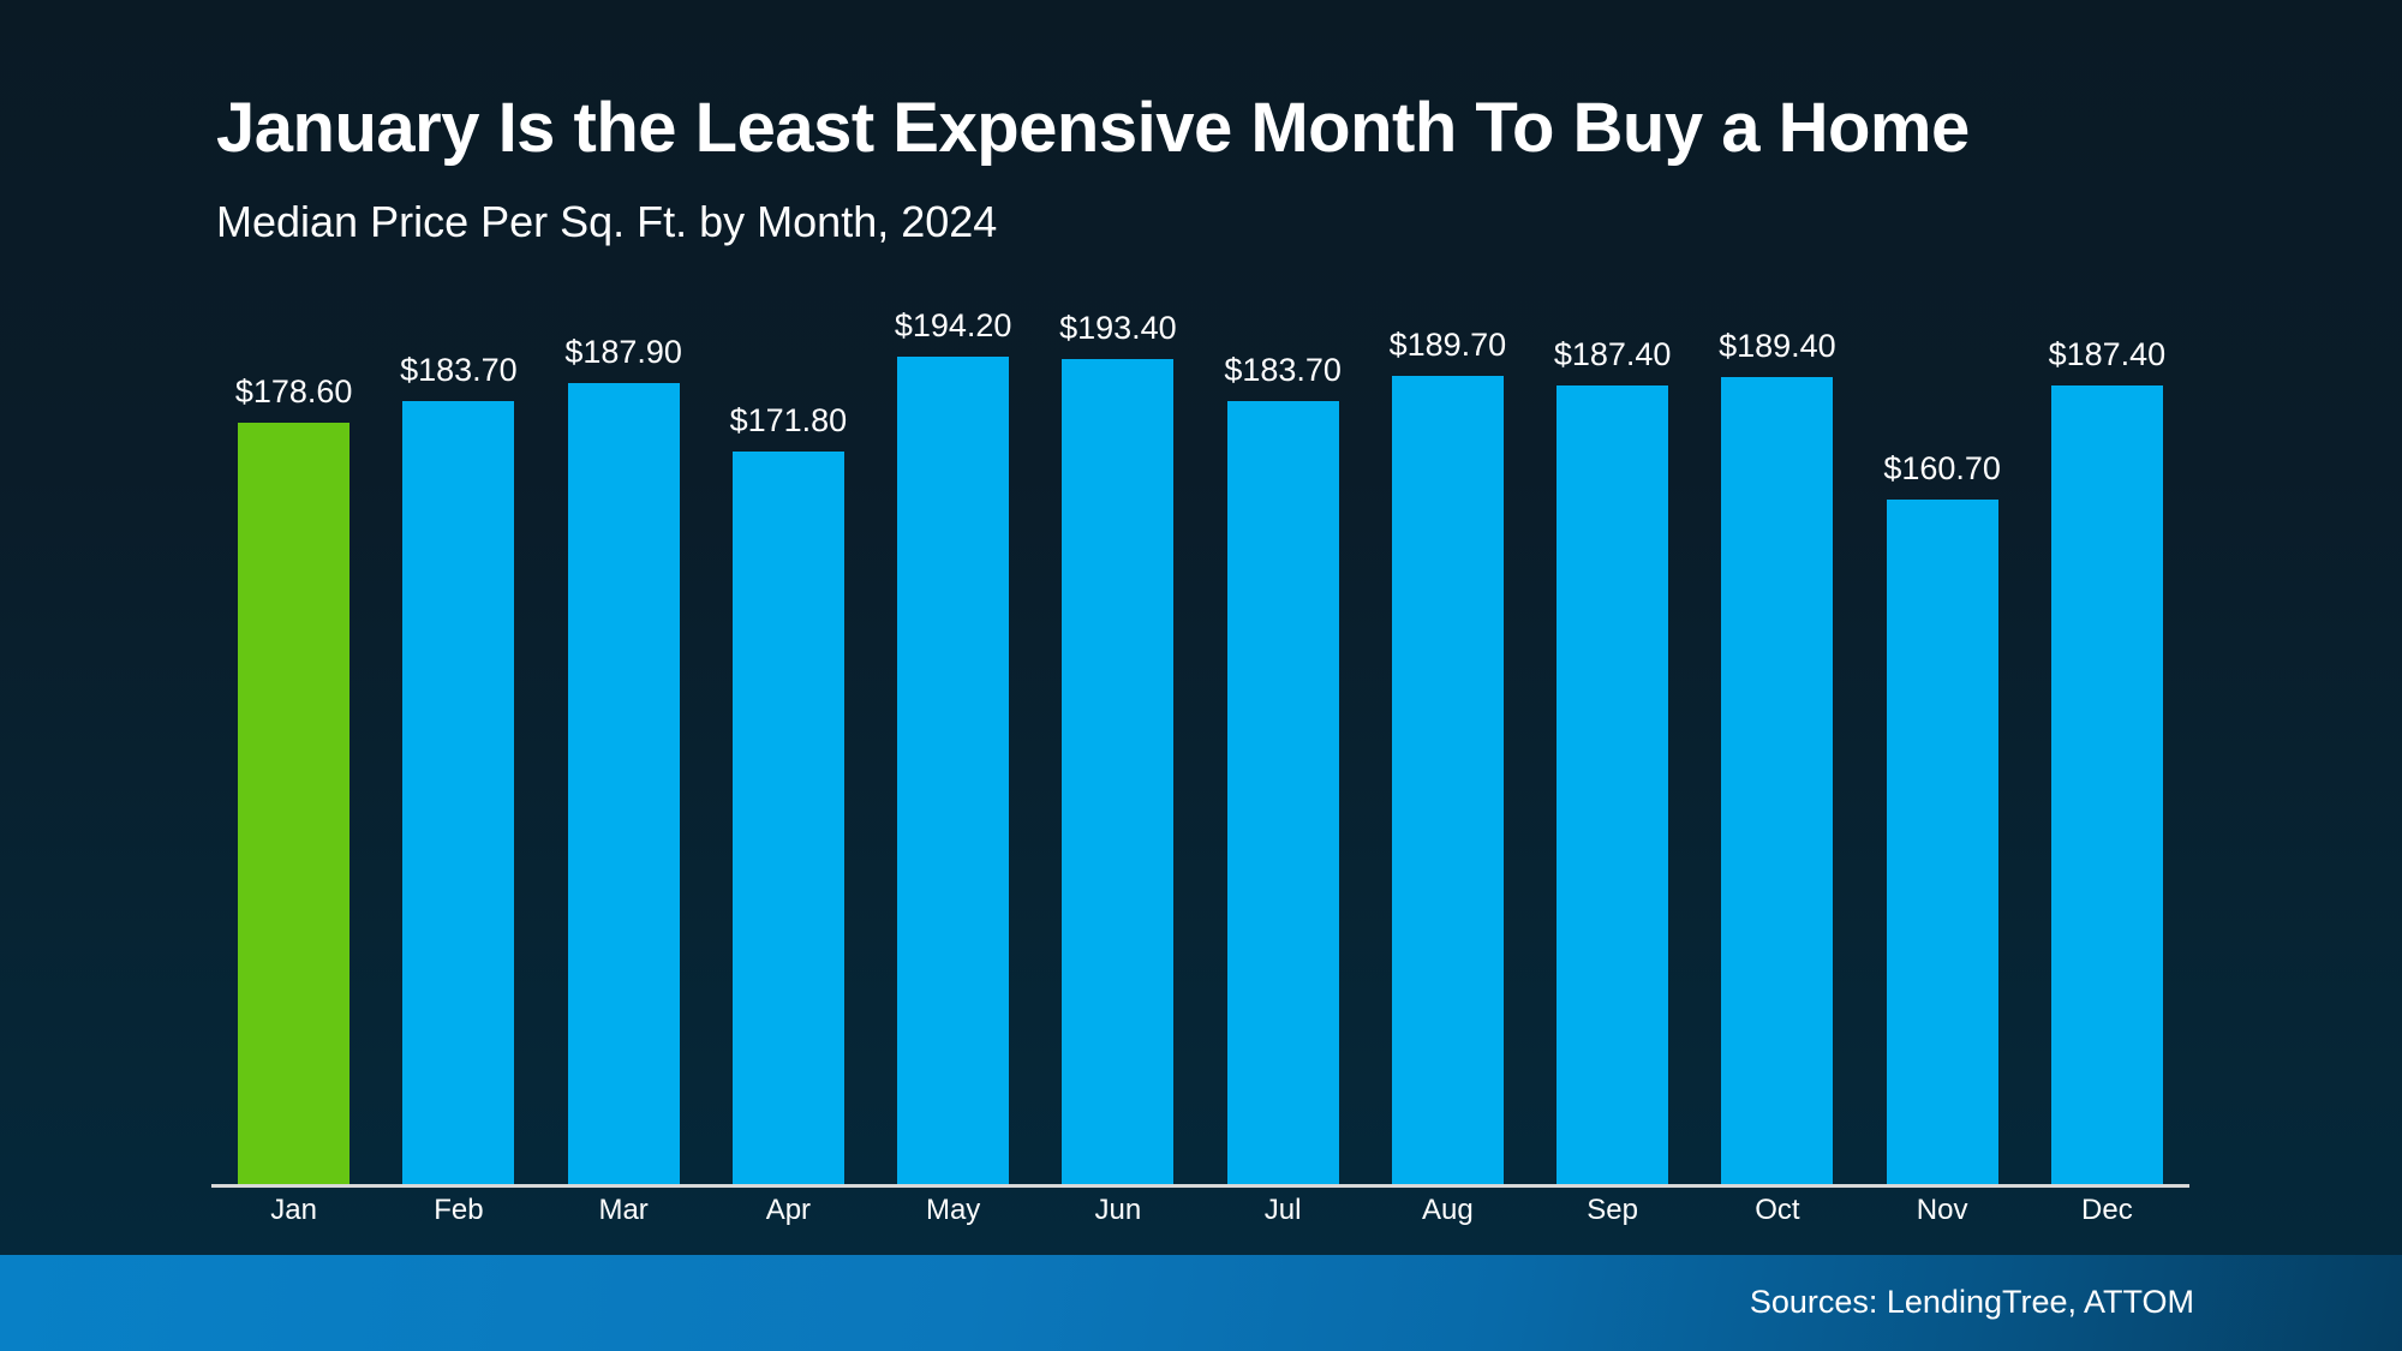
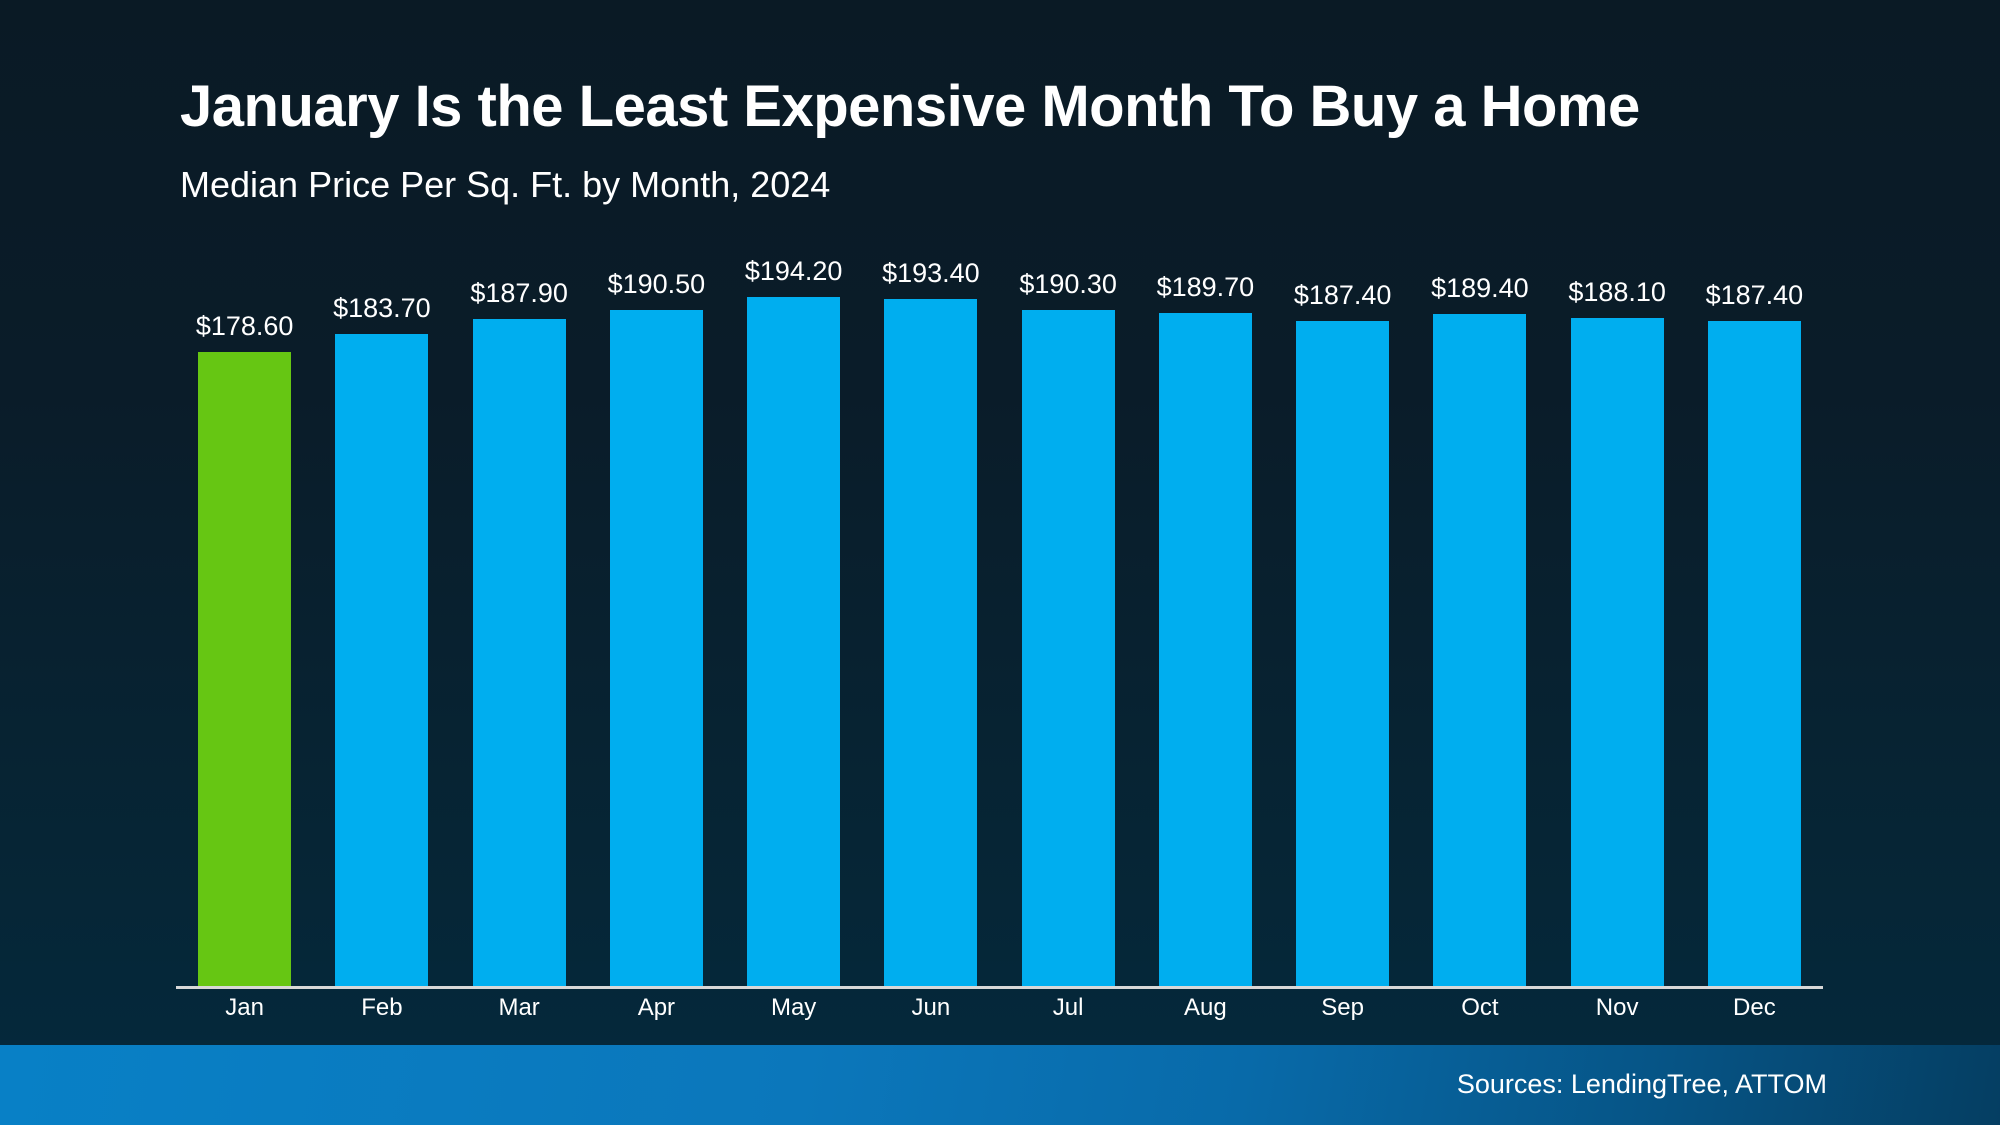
Apr: $171.80 -> $190.50
Jul: $183.70 -> $190.30
Nov: $160.70 -> $188.10
